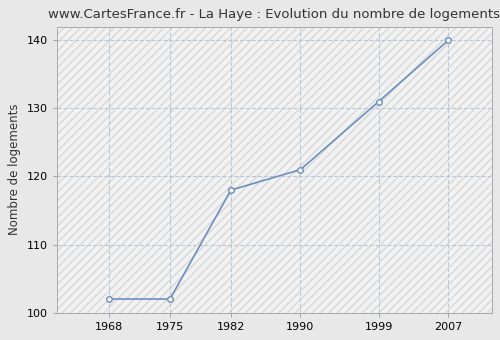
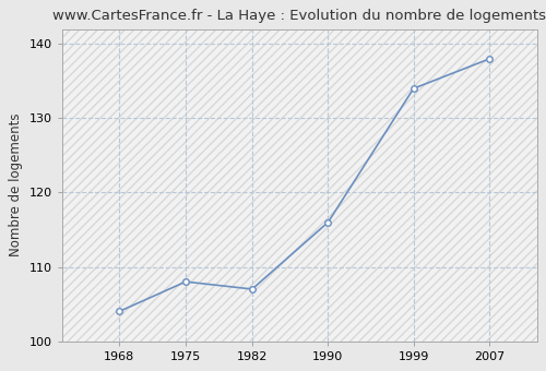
1968: 102 -> 104
1975: 102 -> 108
1982: 118 -> 107
1990: 121 -> 116
1999: 131 -> 134
2007: 140 -> 138
